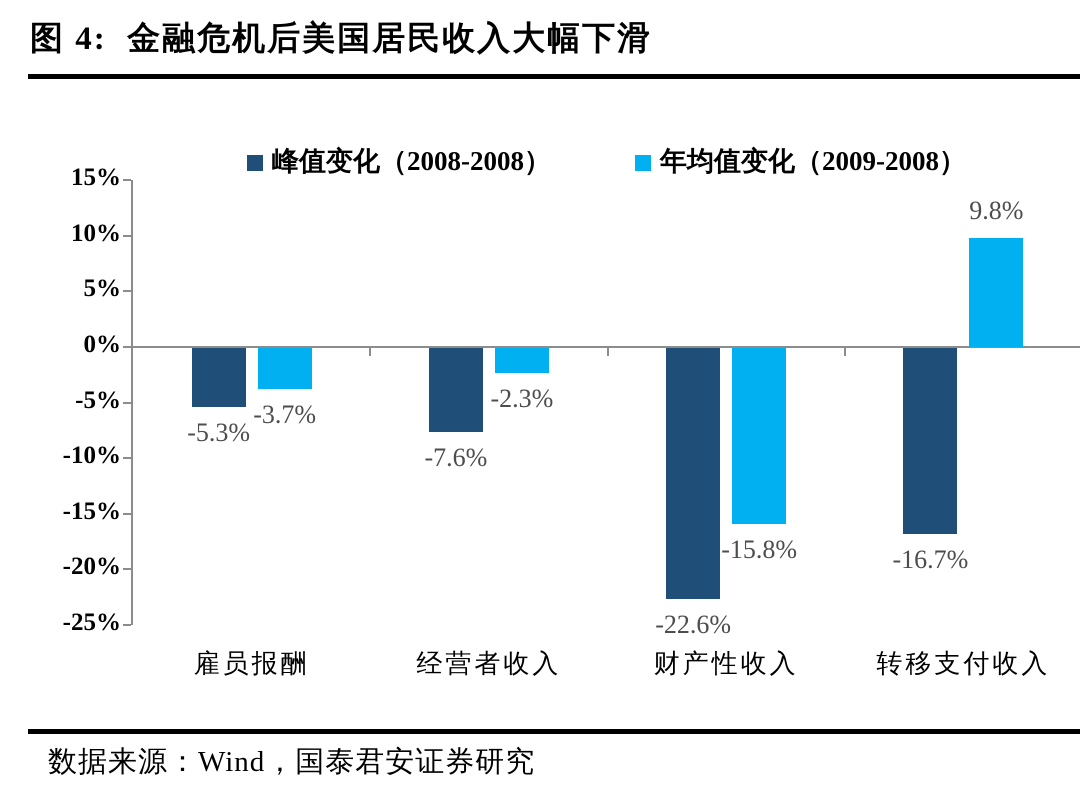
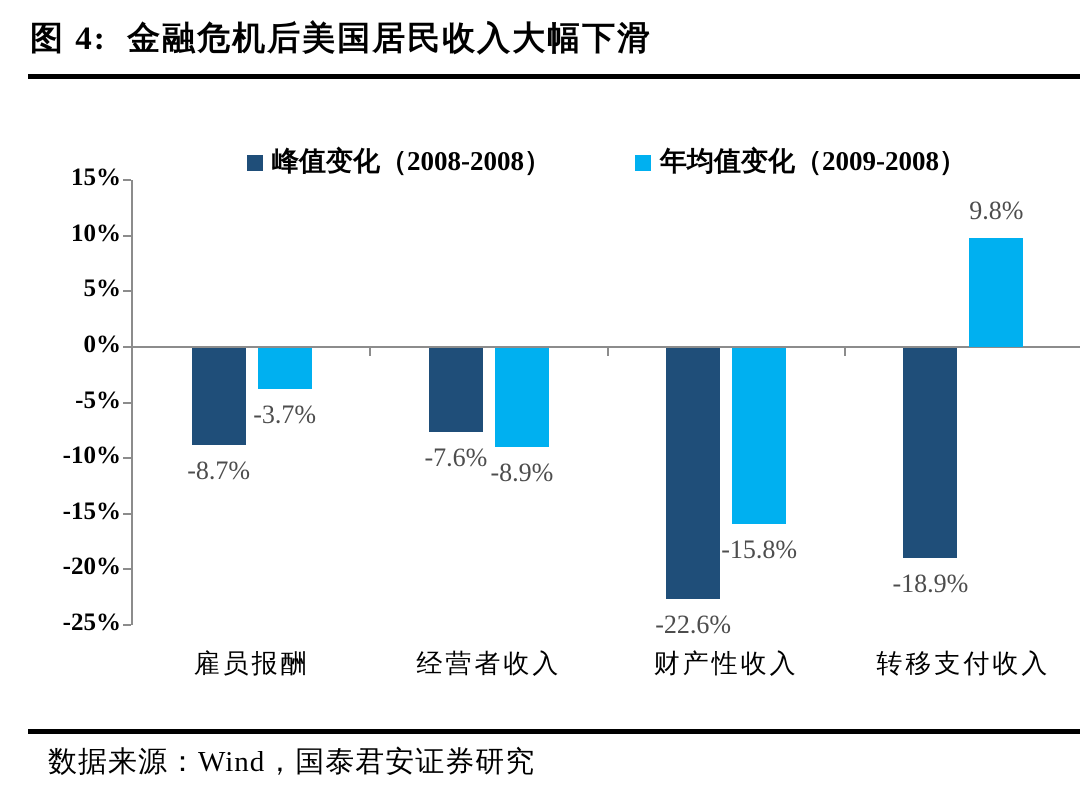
峰值变化（2008-2008）/雇员报酬: -5.3% -> -8.7%
年均值变化（2009-2008）/经营者收入: -2.3% -> -8.9%
峰值变化（2008-2008）/转移支付收入: -16.7% -> -18.9%
